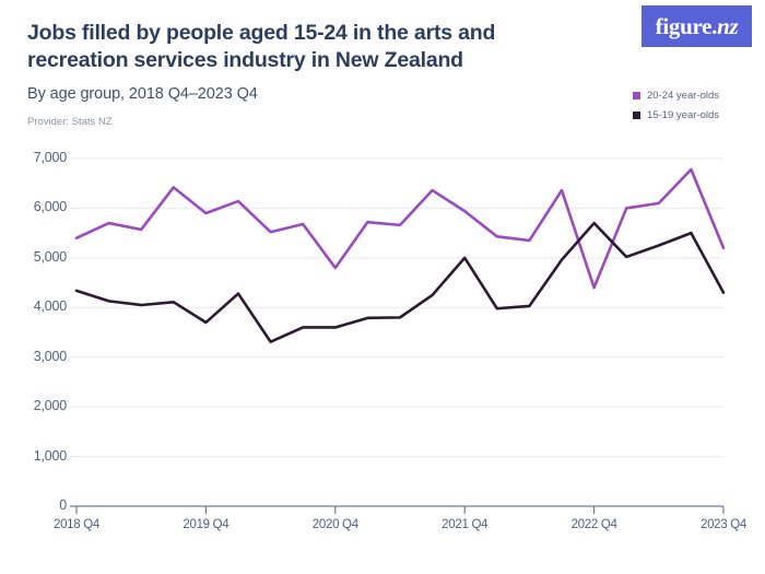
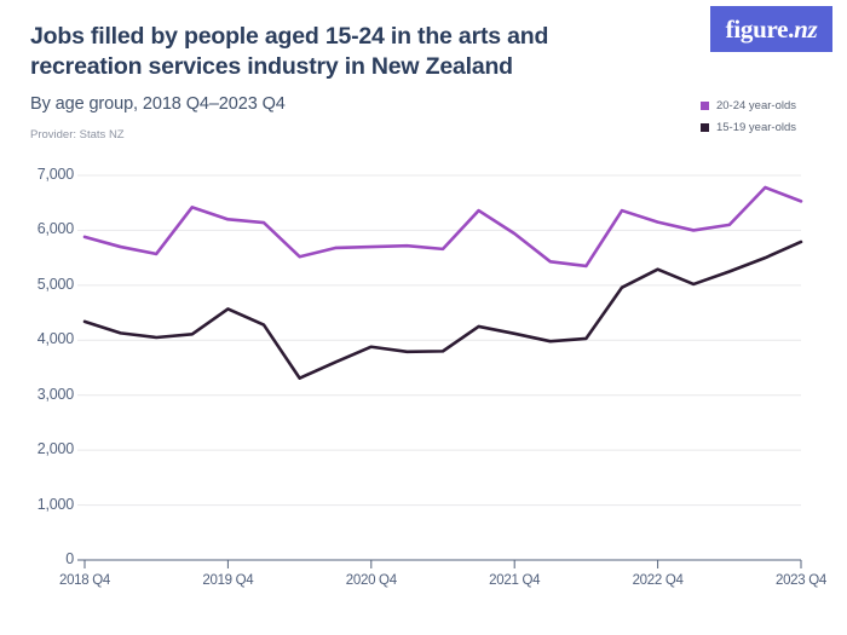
20-24 year-olds/2018 Q4: 5400 -> 5900
20-24 year-olds/2019 Q4: 5900 -> 6200
15-19 year-olds/2019 Q4: 3700 -> 4600
20-24 year-olds/2020 Q4: 4800 -> 5700
15-19 year-olds/2020 Q4: 3600 -> 3900
15-19 year-olds/2021 Q4: 5000 -> 4100
20-24 year-olds/2022 Q4: 4400 -> 6200
15-19 year-olds/2022 Q4: 5700 -> 5300
20-24 year-olds/2023 Q4: 5200 -> 6500
15-19 year-olds/2023 Q4: 4300 -> 5800
